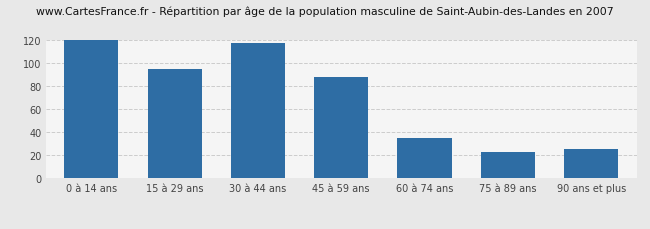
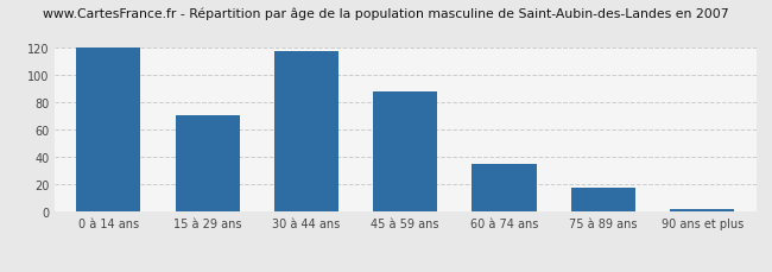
15 à 29 ans: 95 -> 71
75 à 89 ans: 23 -> 18
90 ans et plus: 26 -> 2
